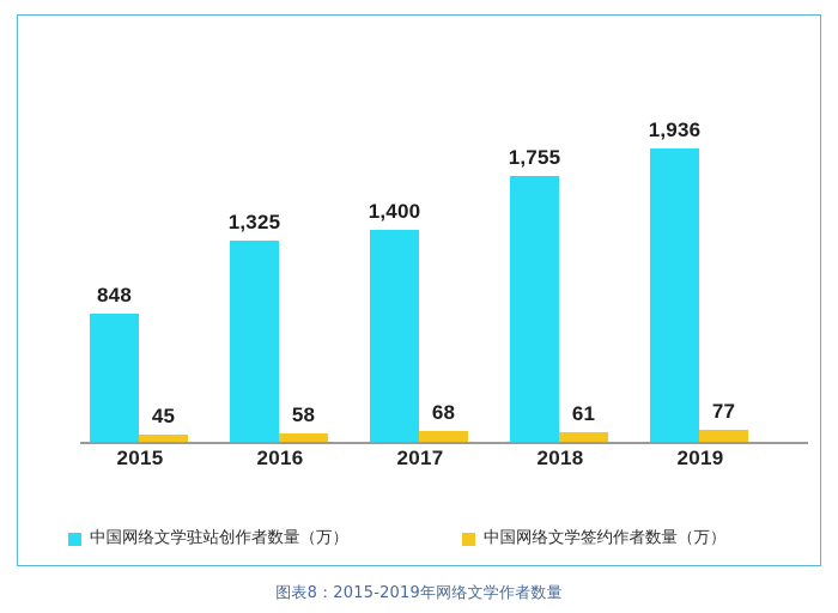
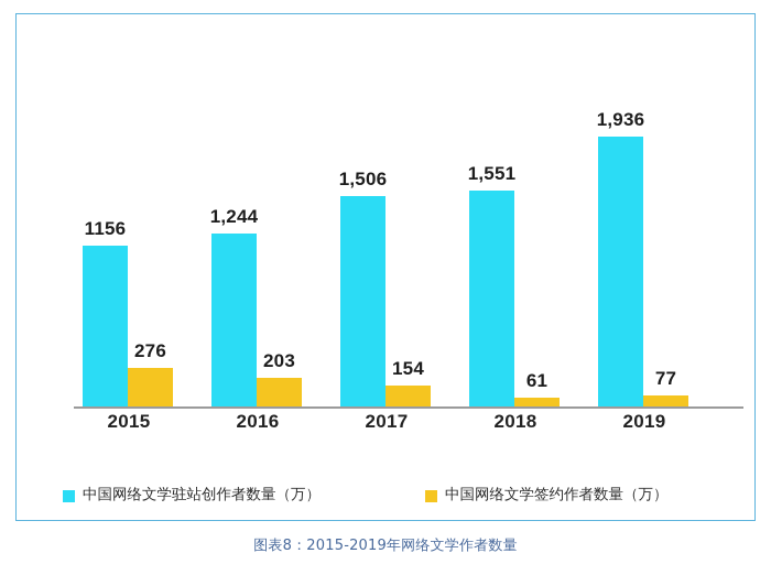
中国网络文学驻站创作者数量（万）/2015: 848 -> 1156
中国网络文学签约作者数量（万）/2015: 45 -> 276
中国网络文学驻站创作者数量（万）/2016: 1,325 -> 1,244
中国网络文学签约作者数量（万）/2016: 58 -> 203
中国网络文学驻站创作者数量（万）/2017: 1,400 -> 1,506
中国网络文学签约作者数量（万）/2017: 68 -> 154
中国网络文学驻站创作者数量（万）/2018: 1,755 -> 1,551
